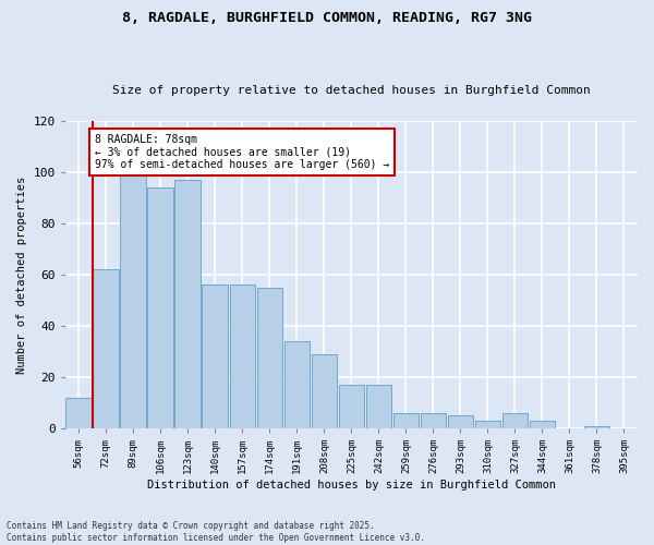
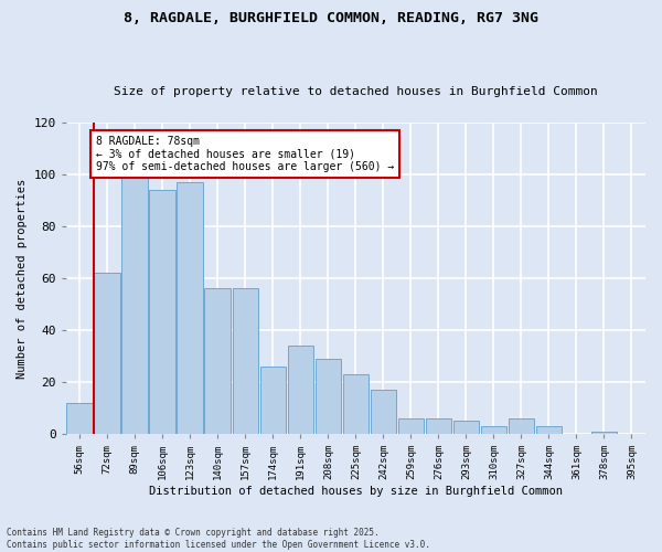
174sqm: 55 -> 26
225sqm: 17 -> 23
